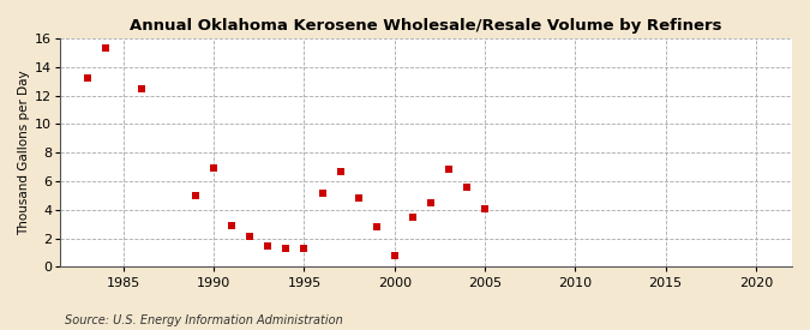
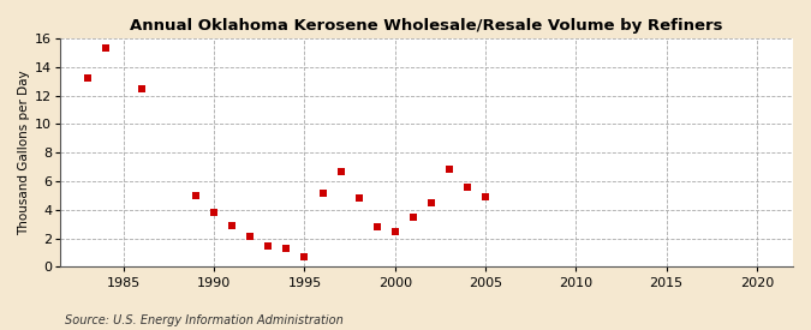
1990: 6.9 -> 3.8
1995: 1.3 -> 0.7
2000: 0.8 -> 2.5
2005: 4.1 -> 4.9
